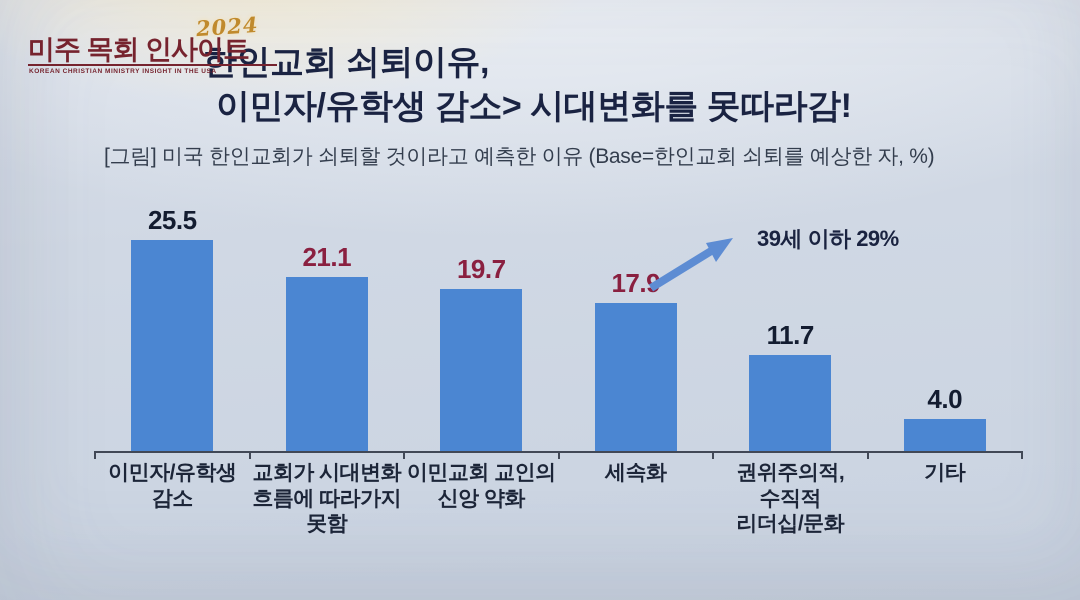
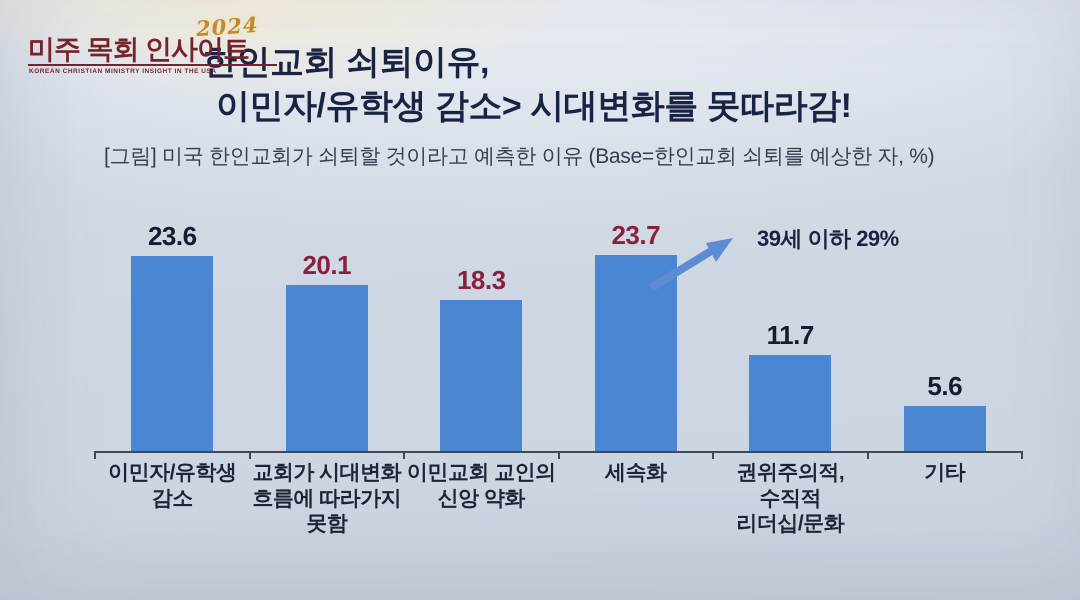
이민자/유학생 감소: 25.5 -> 23.6
교회가 시대변화 흐름에 따라가지 못함: 21.1 -> 20.1
이민교회 교인의 신앙 약화: 19.7 -> 18.3
세속화: 17.9 -> 23.7
기타: 4.0 -> 5.6
